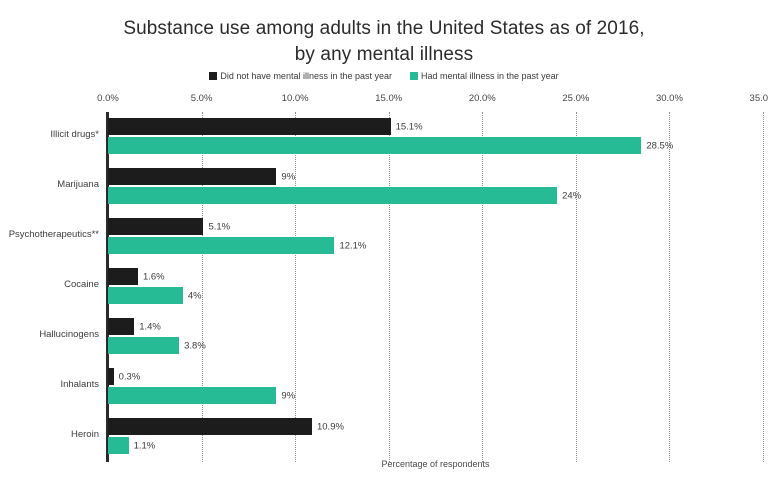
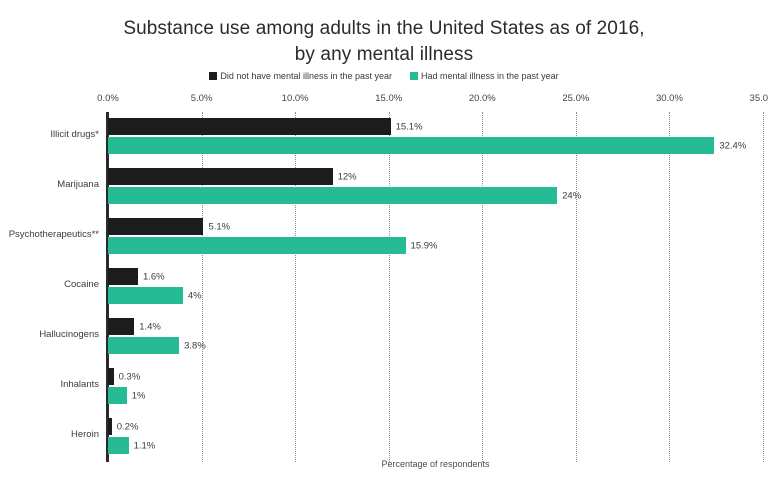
Had mental illness in the past year/Illicit drugs*: 28.5% -> 32.4%
Did not have mental illness in the past year/Marijuana: 9% -> 12%
Had mental illness in the past year/Psychotherapeutics**: 12.1% -> 15.9%
Had mental illness in the past year/Inhalants: 9% -> 1%
Did not have mental illness in the past year/Heroin: 10.9% -> 0.2%
